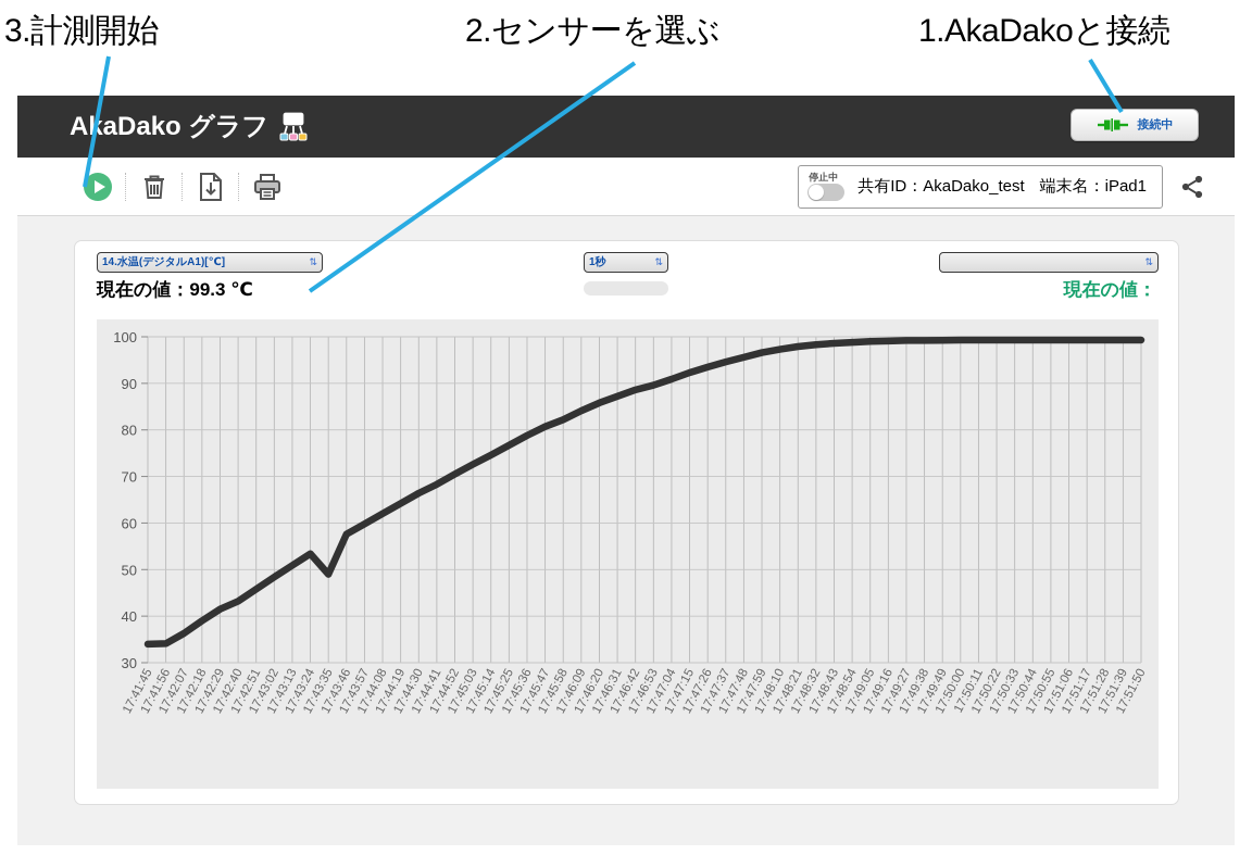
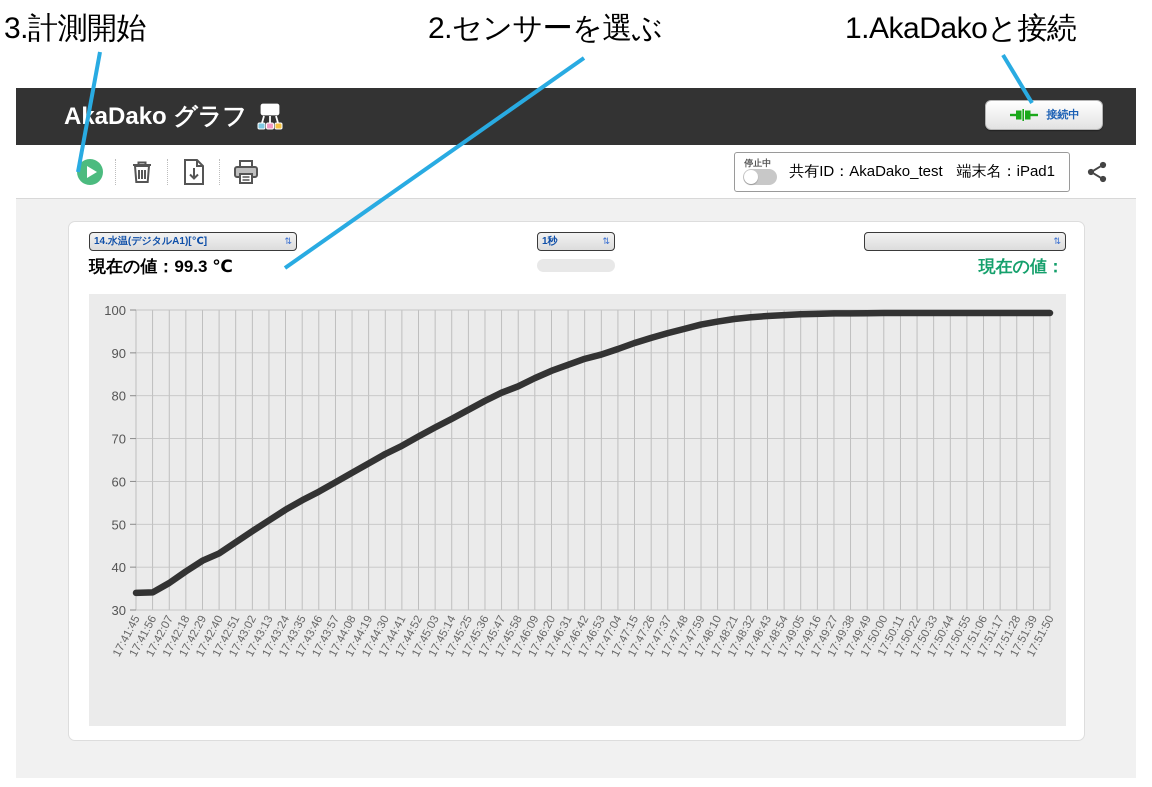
17:43:35: 49 -> 56
